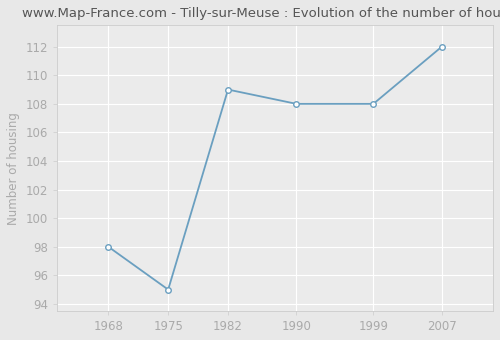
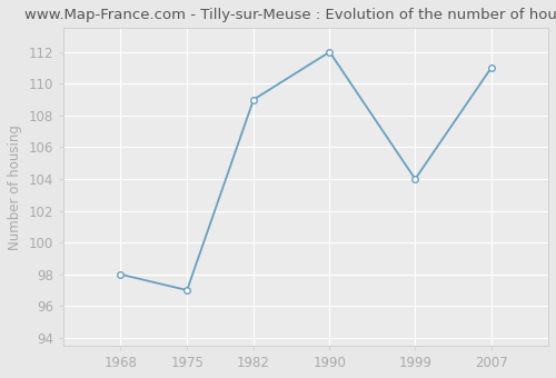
1975: 95 -> 97
1990: 108 -> 112
1999: 108 -> 104
2007: 112 -> 111
